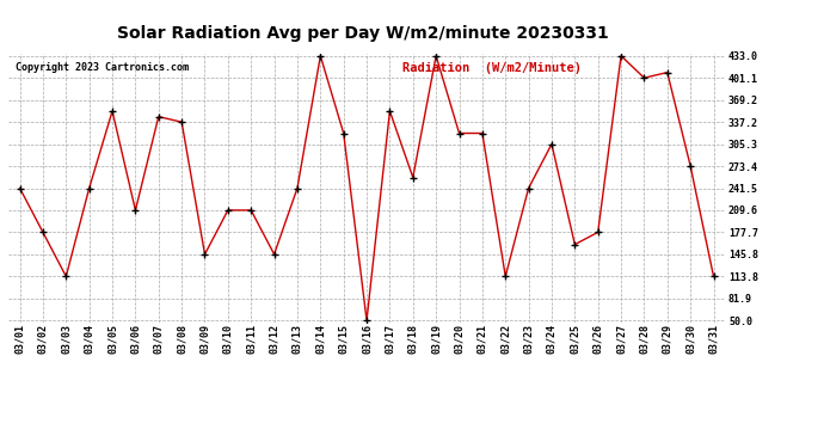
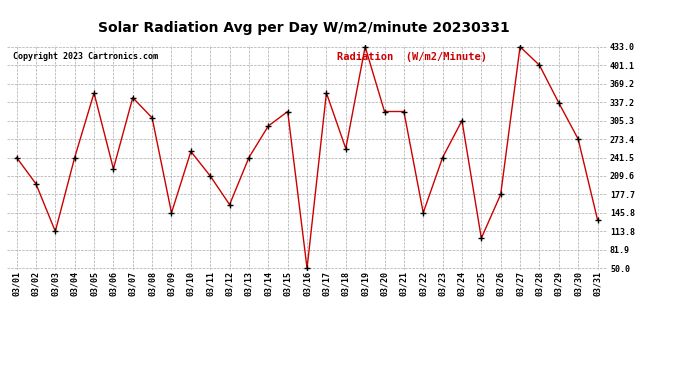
03/02: 178 -> 196
03/06: 210 -> 222
03/08: 337 -> 310
03/10: 210 -> 252
03/12: 146 -> 160
03/14: 433 -> 296
03/22: 114 -> 146
03/25: 160 -> 102
03/29: 409 -> 336
03/31: 114 -> 134
